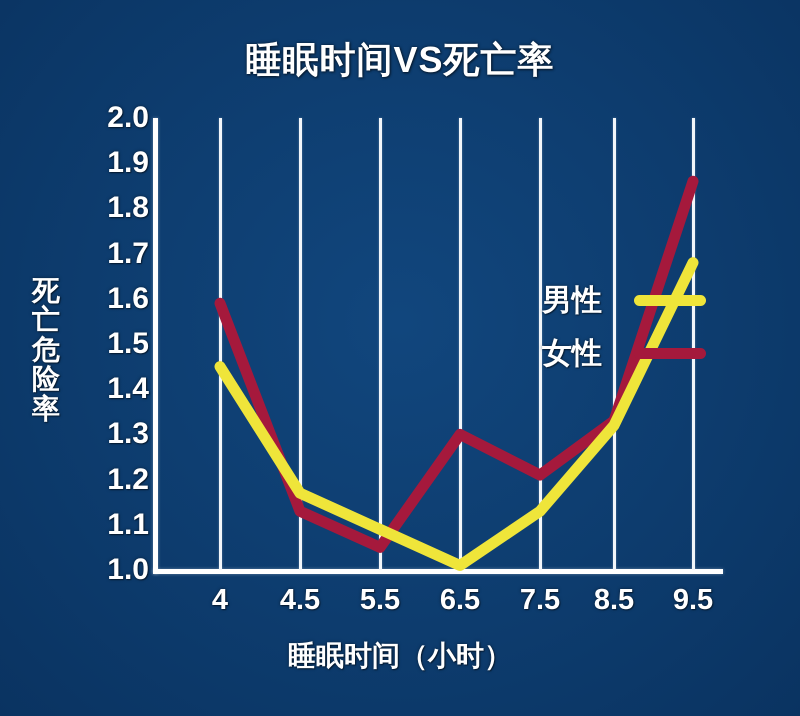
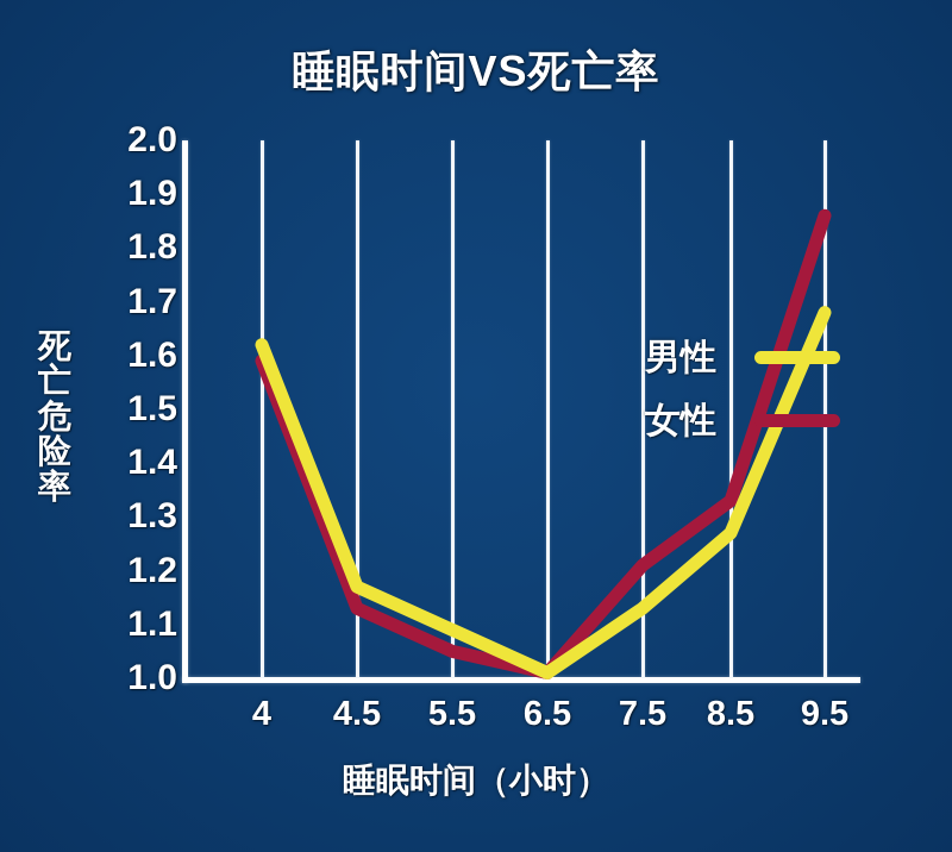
男性/4: 1.45 -> 1.62
女性/6.5: 1.30 -> 1.01
男性/8.5: 1.32 -> 1.27
